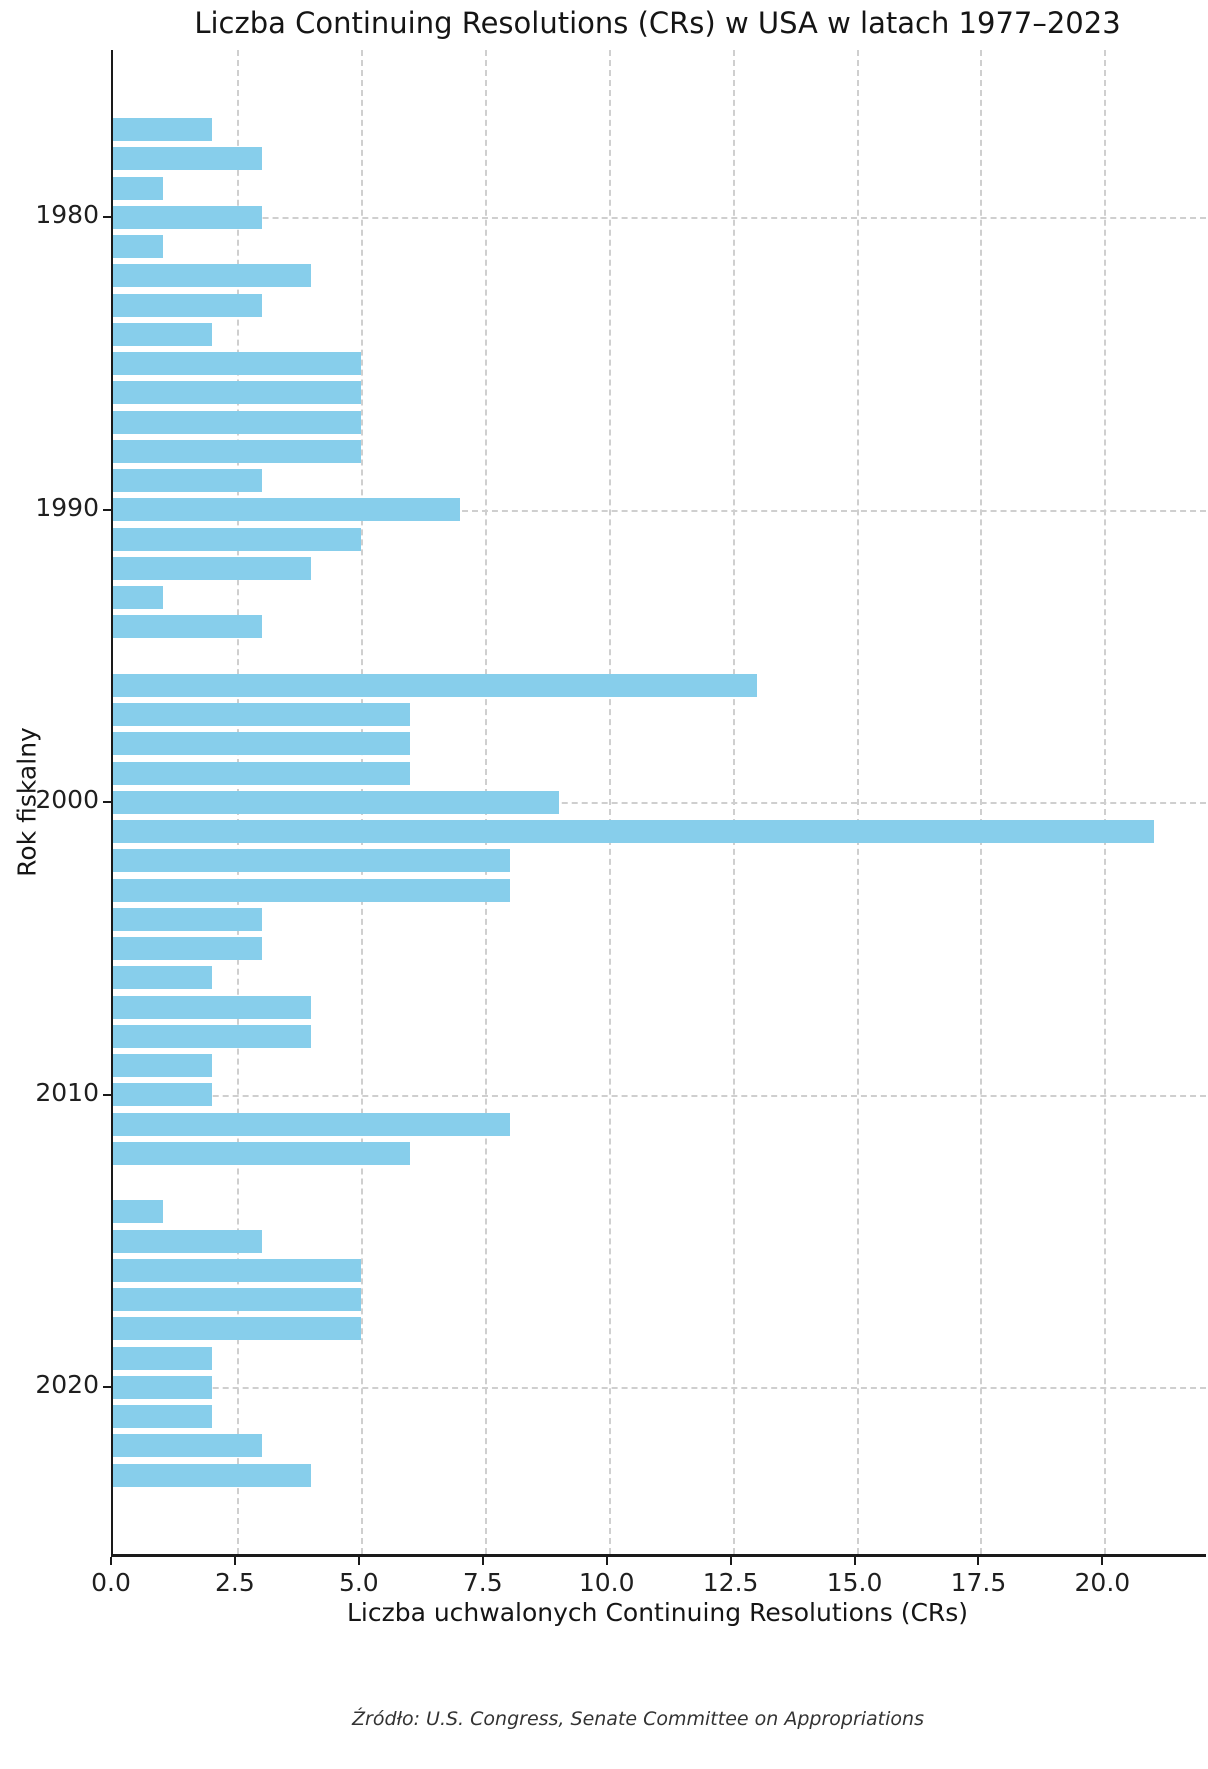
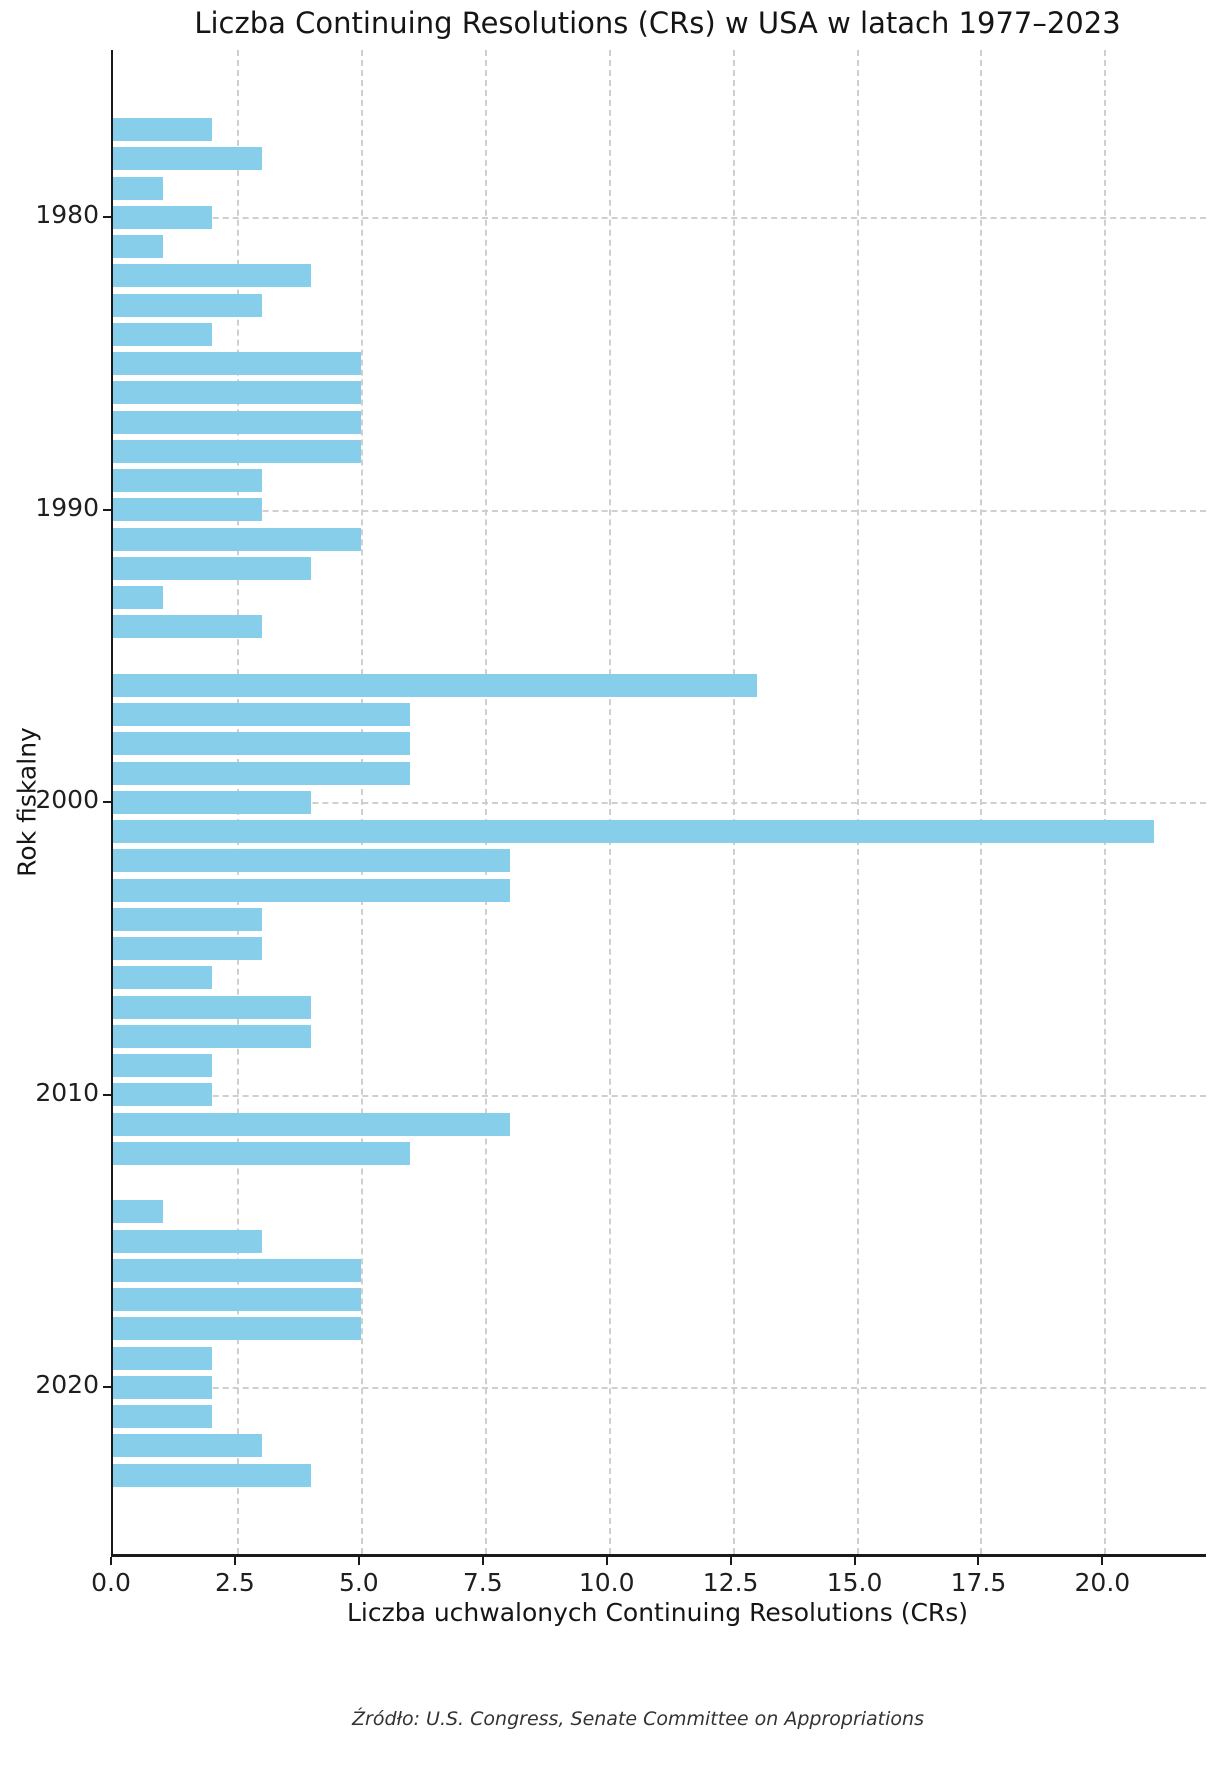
1980: 3 -> 2
1990: 7 -> 3
2000: 9 -> 4
